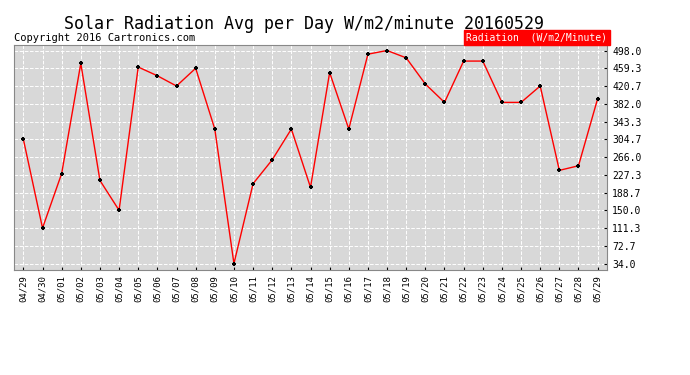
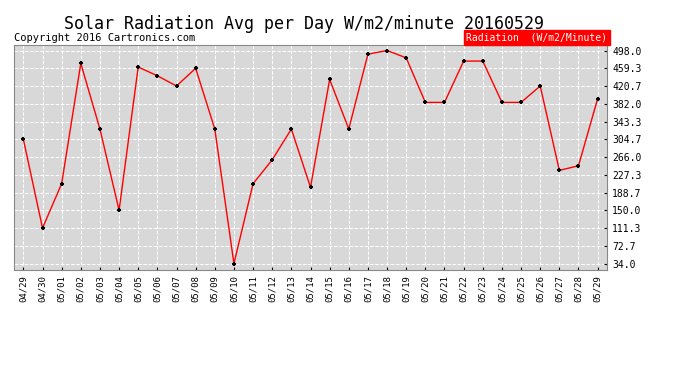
05/01: 230 -> 208
05/03: 215 -> 327
05/15: 450 -> 435
05/20: 425 -> 385
